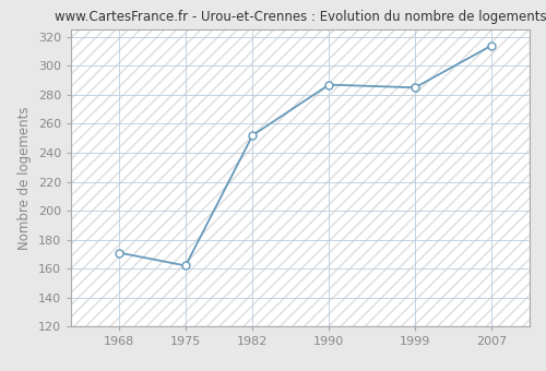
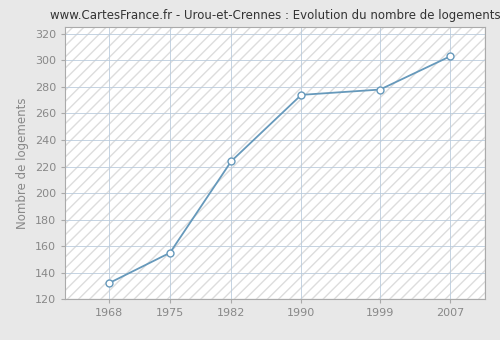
1968: 171 -> 132
1975: 162 -> 155
1982: 252 -> 224
1990: 287 -> 274
1999: 285 -> 278
2007: 314 -> 303
